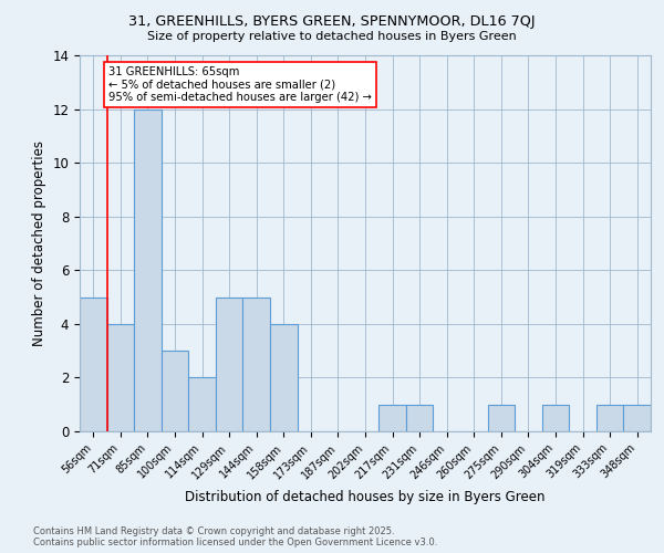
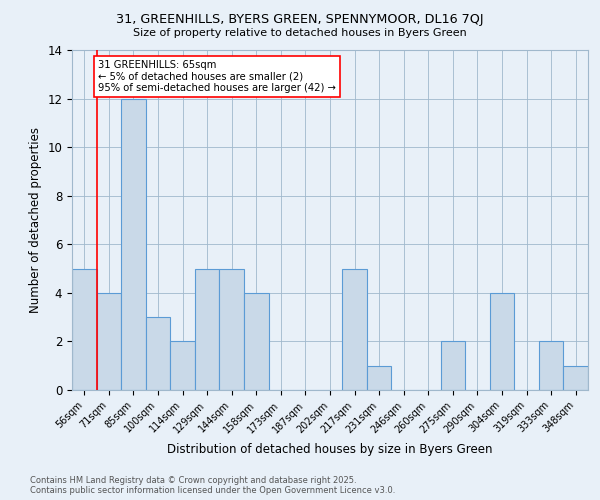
217sqm: 1 -> 5
275sqm: 1 -> 2
304sqm: 1 -> 4
333sqm: 1 -> 2
